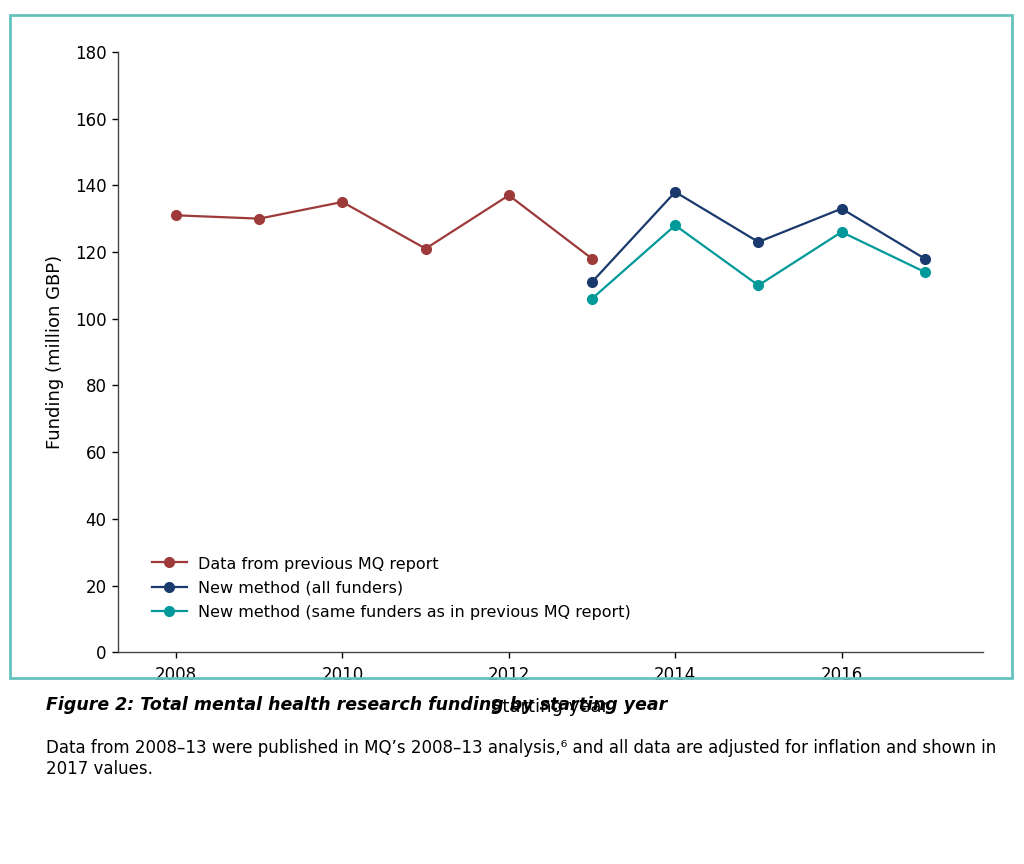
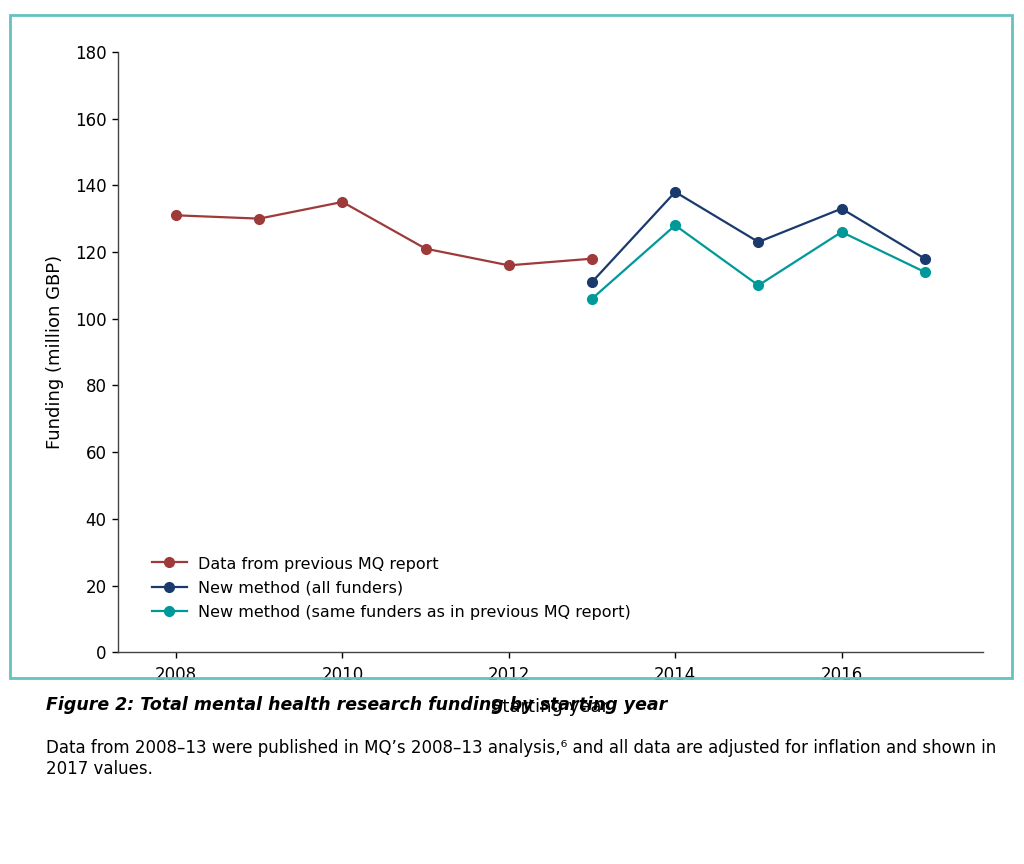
Data from previous MQ report/2012: 137 -> 116
